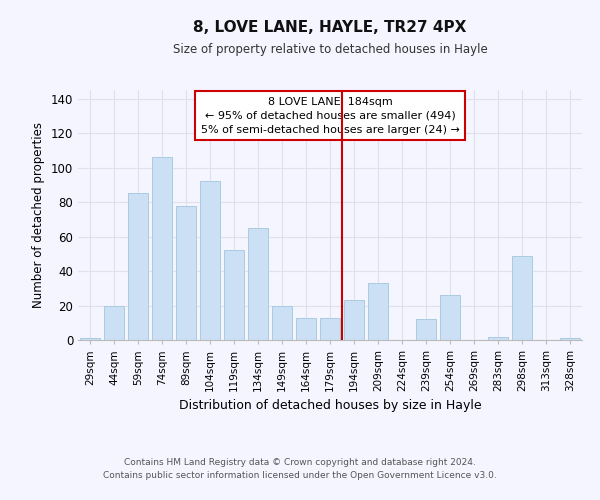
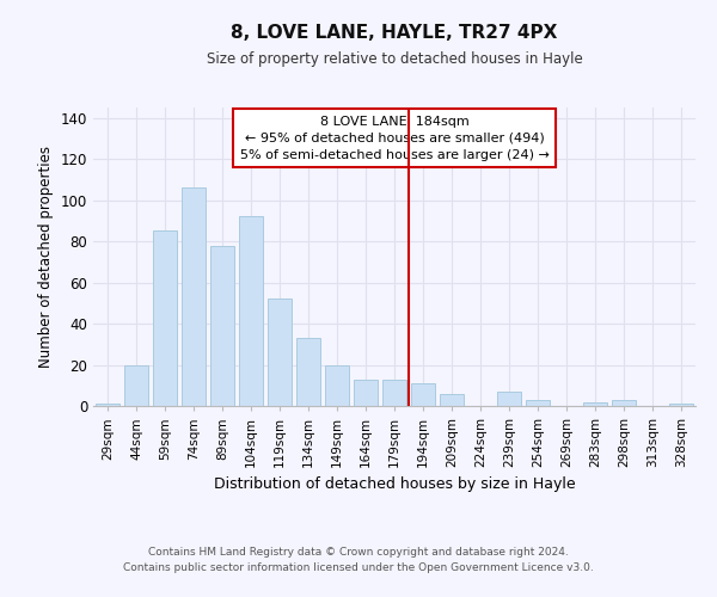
134sqm: 65 -> 33
194sqm: 23 -> 11
209sqm: 33 -> 6
239sqm: 12 -> 7
254sqm: 26 -> 3
298sqm: 49 -> 3
